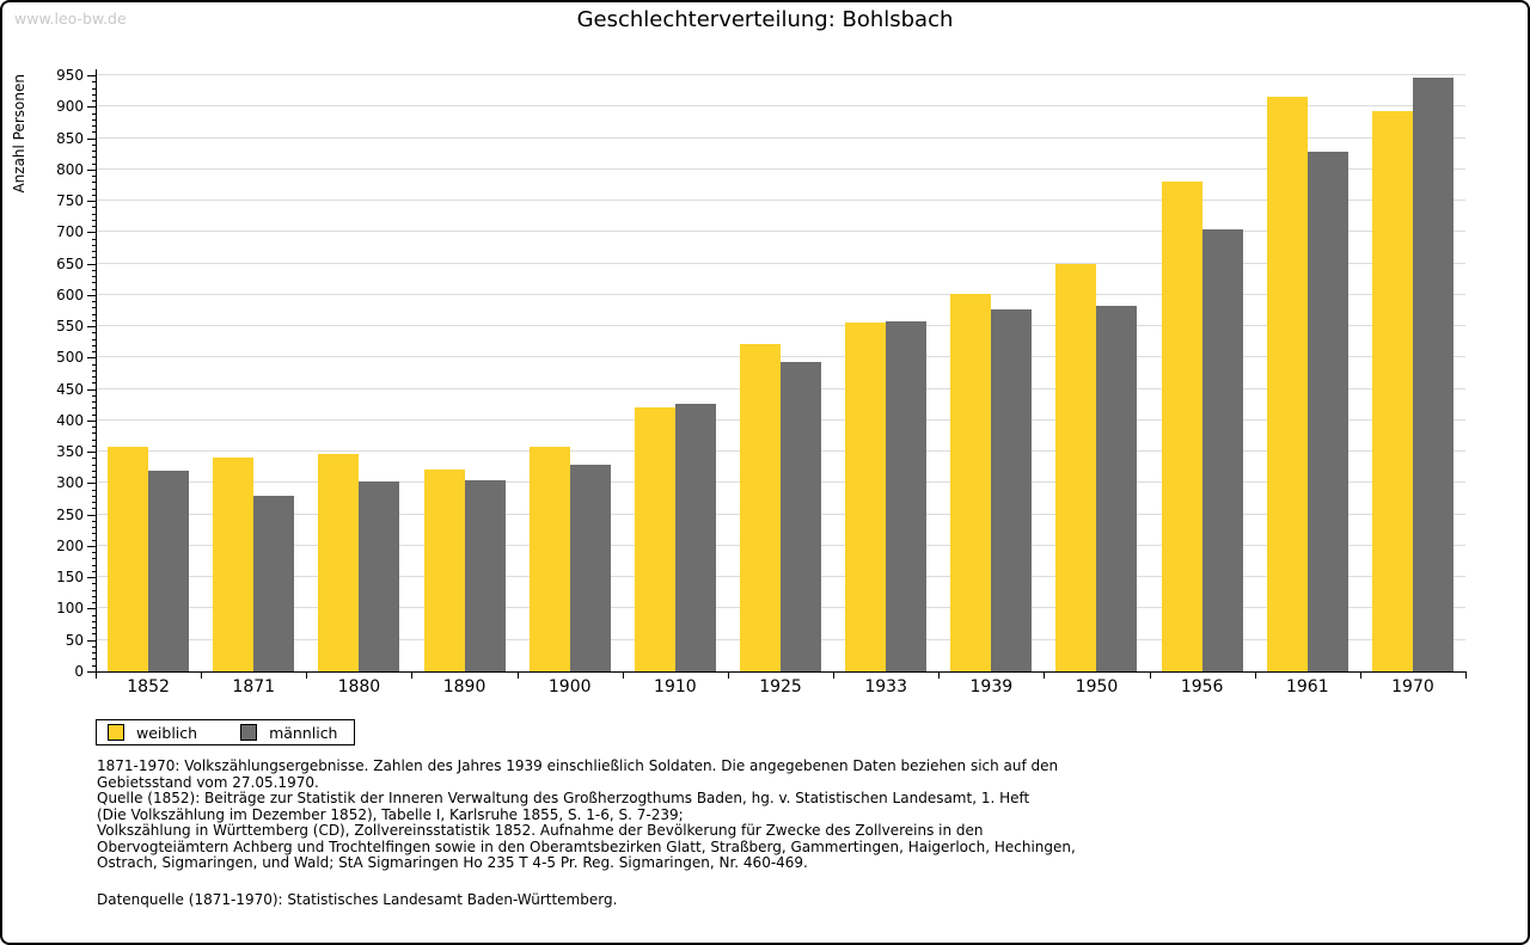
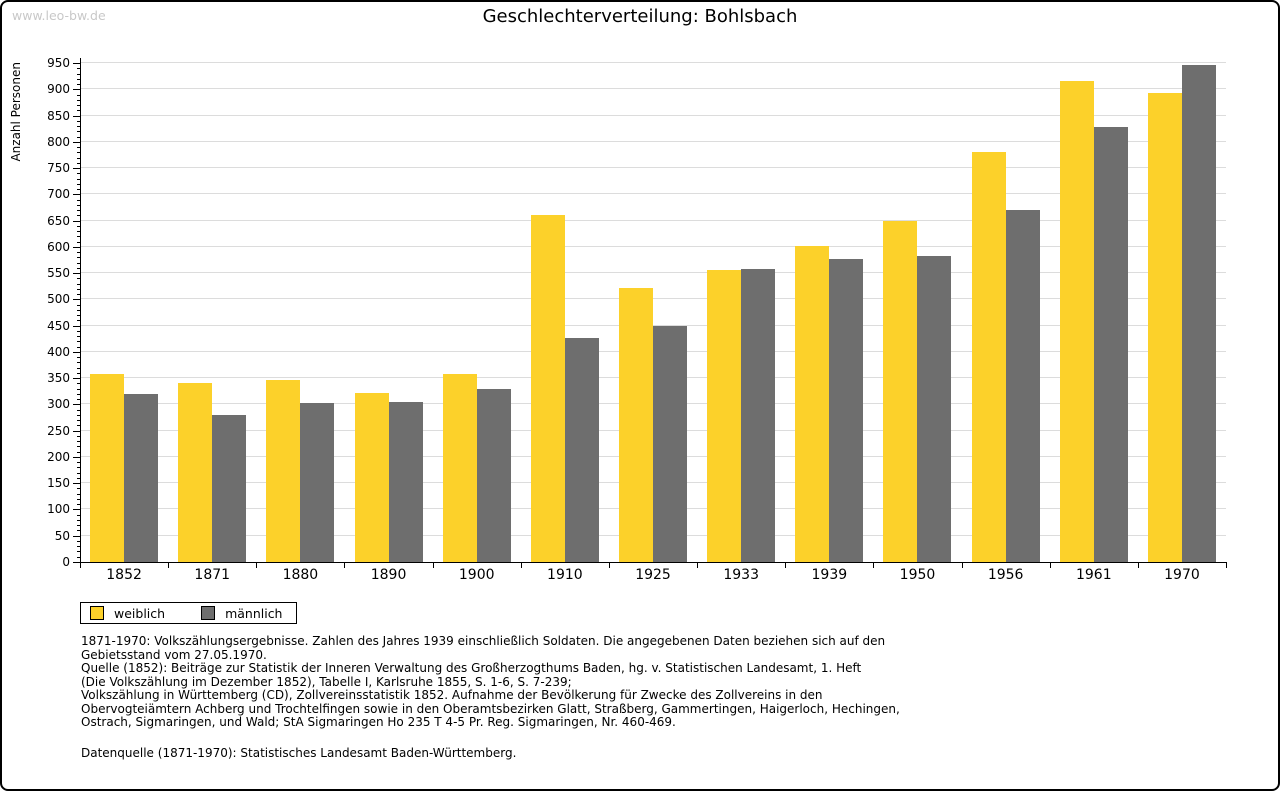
weiblich/1910: 420 -> 660
männlich/1925: 490 -> 450
männlich/1956: 700 -> 670
